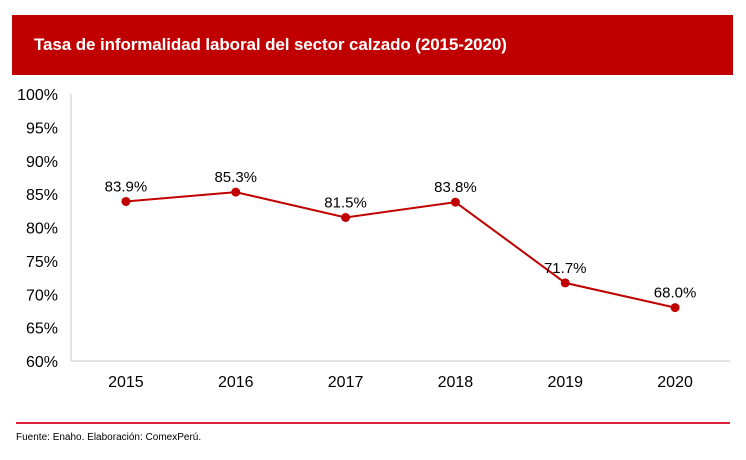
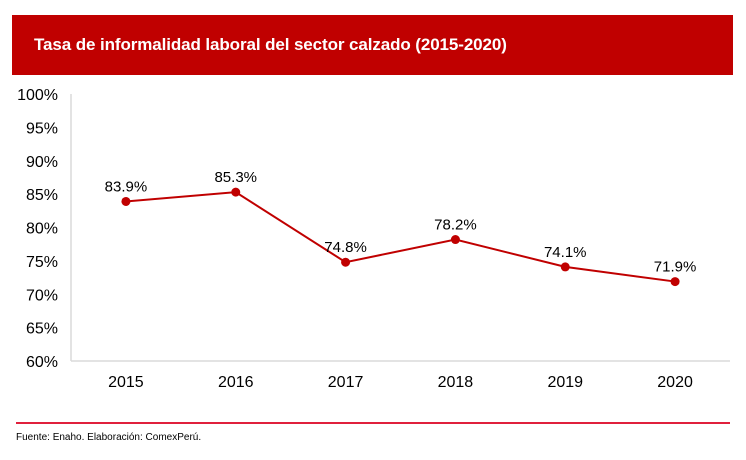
2017: 81.5% -> 74.8%
2018: 83.8% -> 78.2%
2019: 71.7% -> 74.1%
2020: 68.0% -> 71.9%
